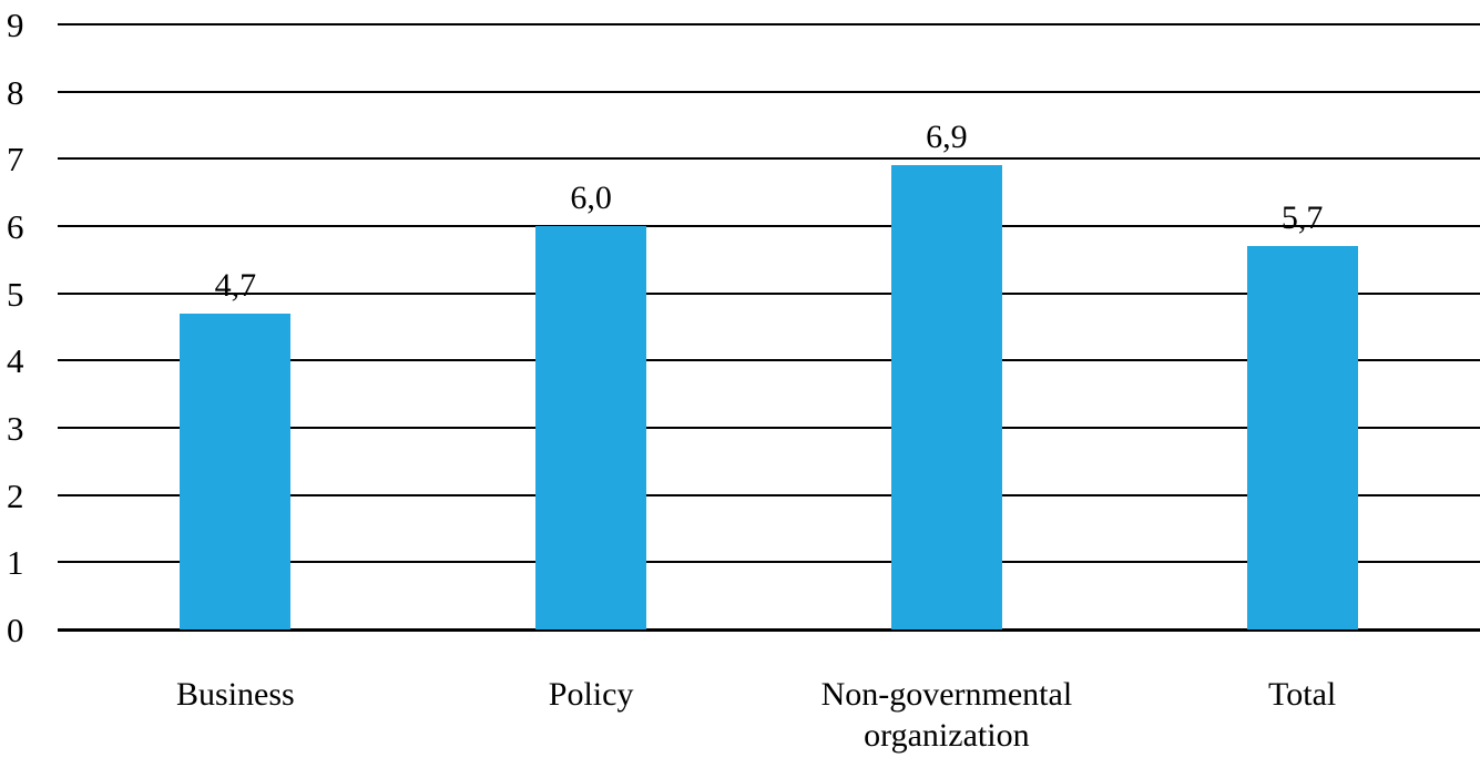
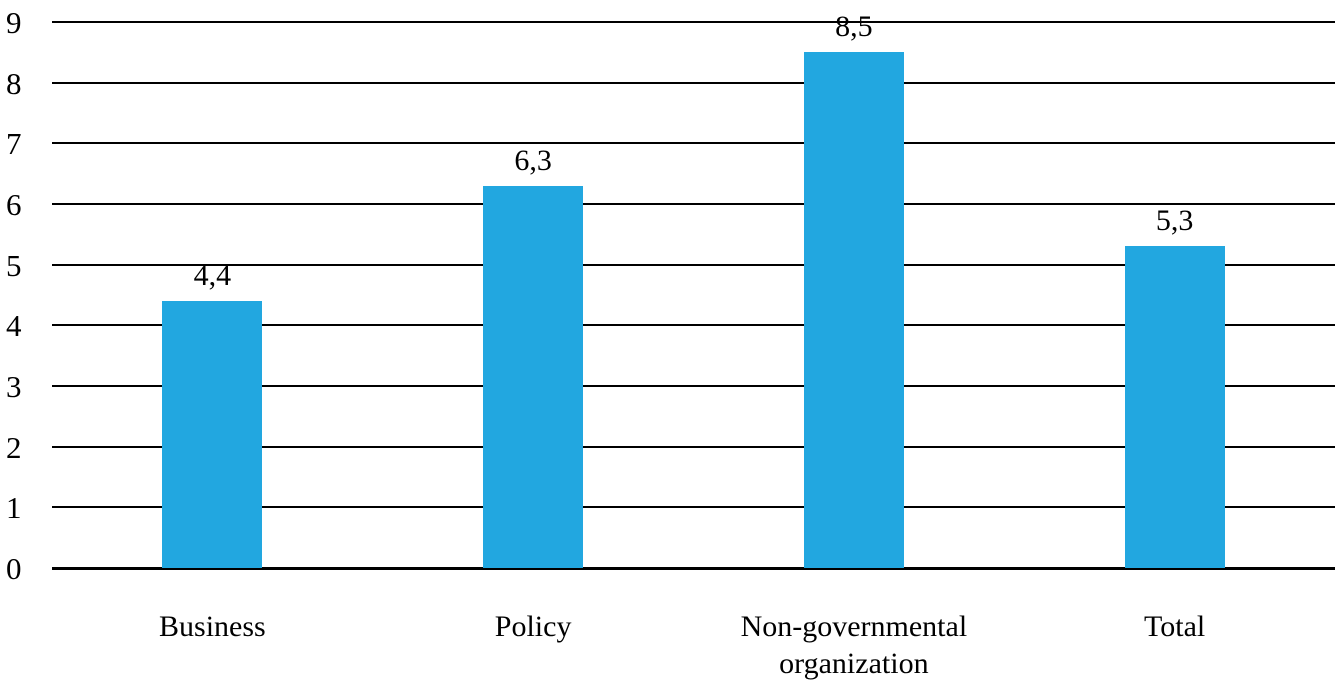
Business: 4,7 -> 4,4
Policy: 6,0 -> 6,3
Non-governmental organization: 6,9 -> 8,5
Total: 5,7 -> 5,3
